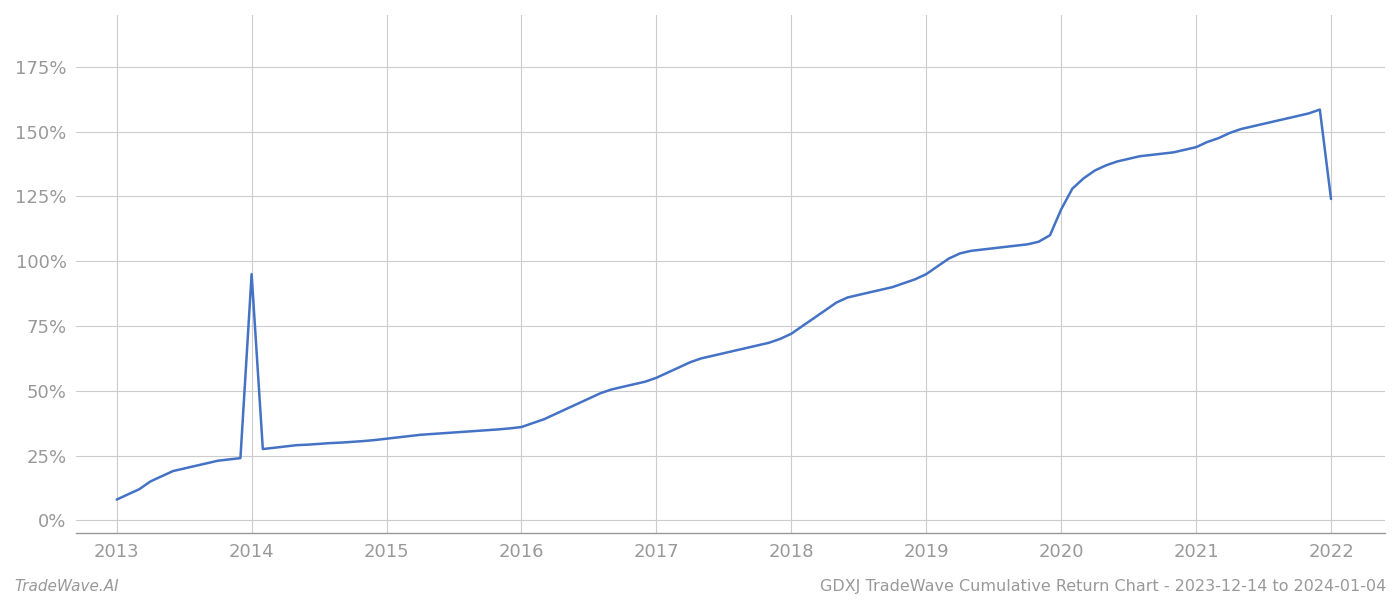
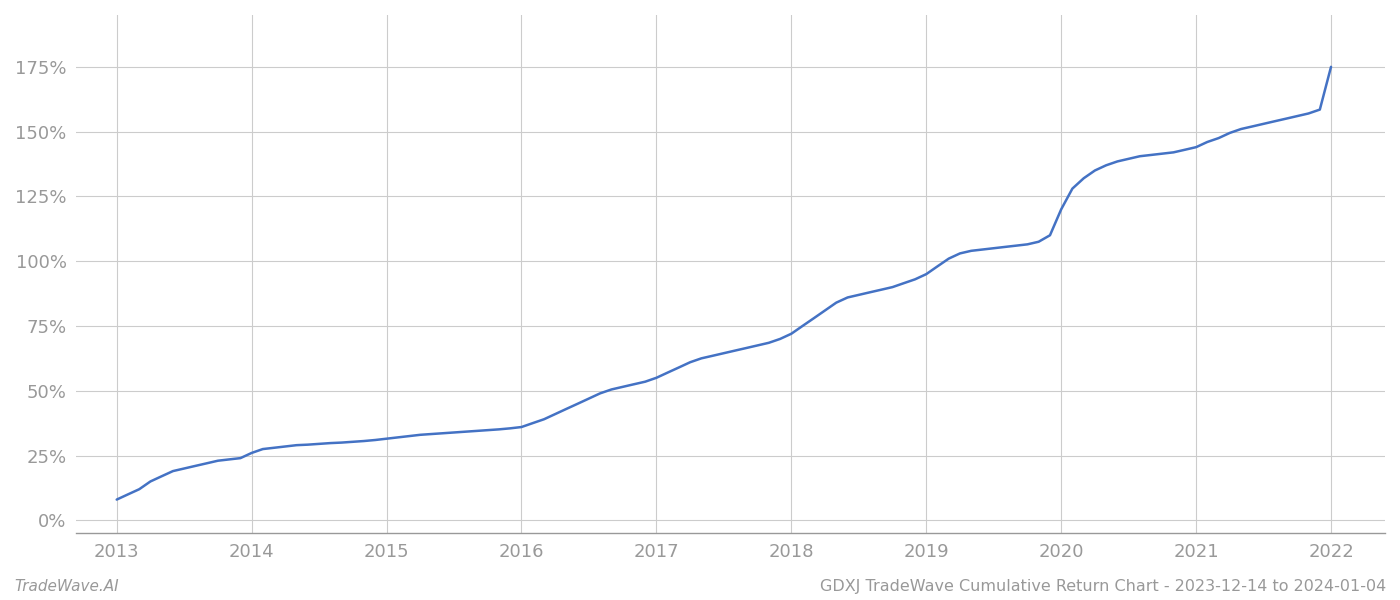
2014: 95.0% -> 26.0%
2022: 124.0% -> 175.0%
